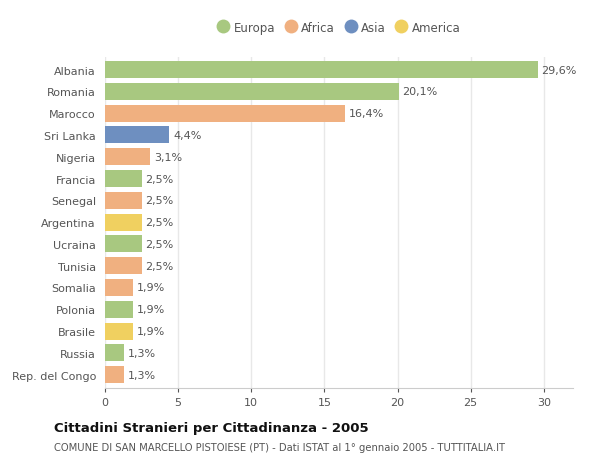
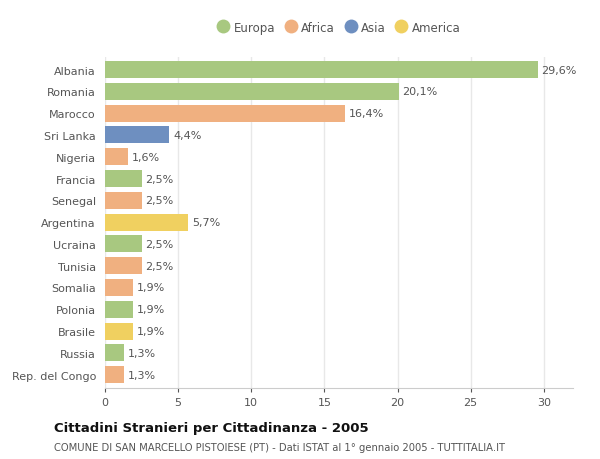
Nigeria: 3,1% -> 1,6%
Argentina: 2,5% -> 5,7%
